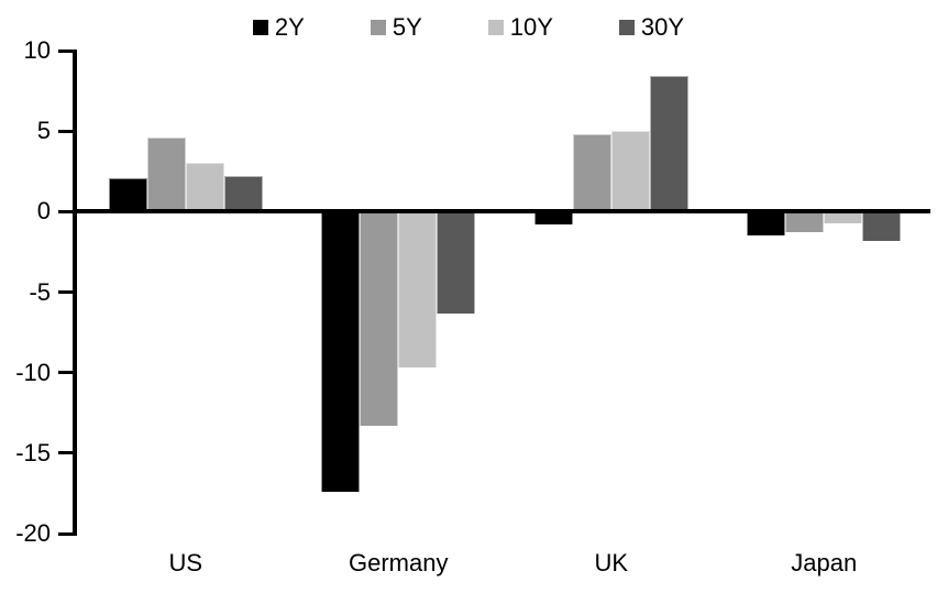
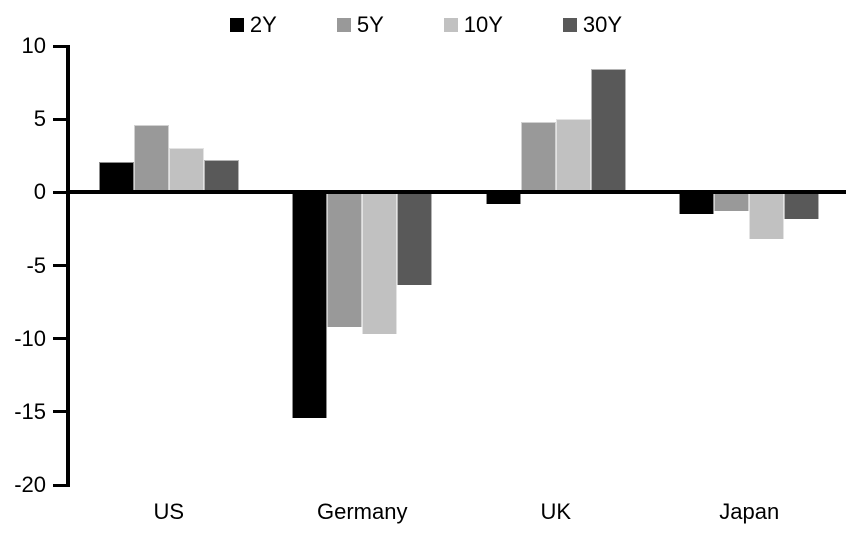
2Y/Germany: -17.4 -> -15.4
5Y/Germany: -13.3 -> -9.2
10Y/Japan: -0.7 -> -3.2
